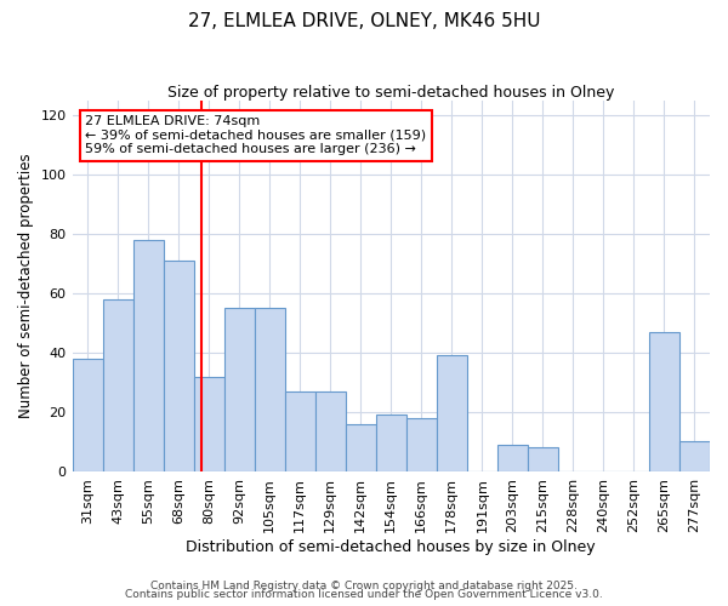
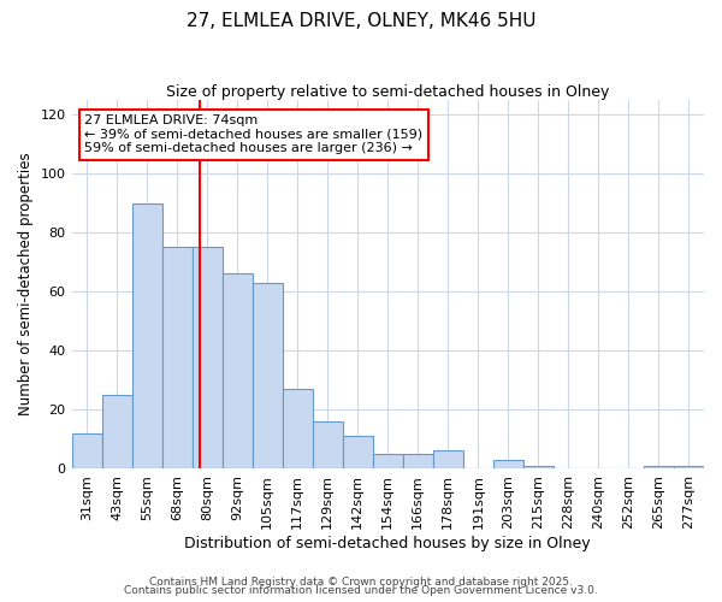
31sqm: 38 -> 12
43sqm: 58 -> 25
55sqm: 78 -> 90
68sqm: 71 -> 75
80sqm: 32 -> 75
92sqm: 55 -> 66
105sqm: 55 -> 63
129sqm: 27 -> 16
142sqm: 16 -> 11
154sqm: 19 -> 5
166sqm: 18 -> 5
178sqm: 39 -> 6
203sqm: 9 -> 3
215sqm: 8 -> 1
265sqm: 47 -> 1
277sqm: 10 -> 1
